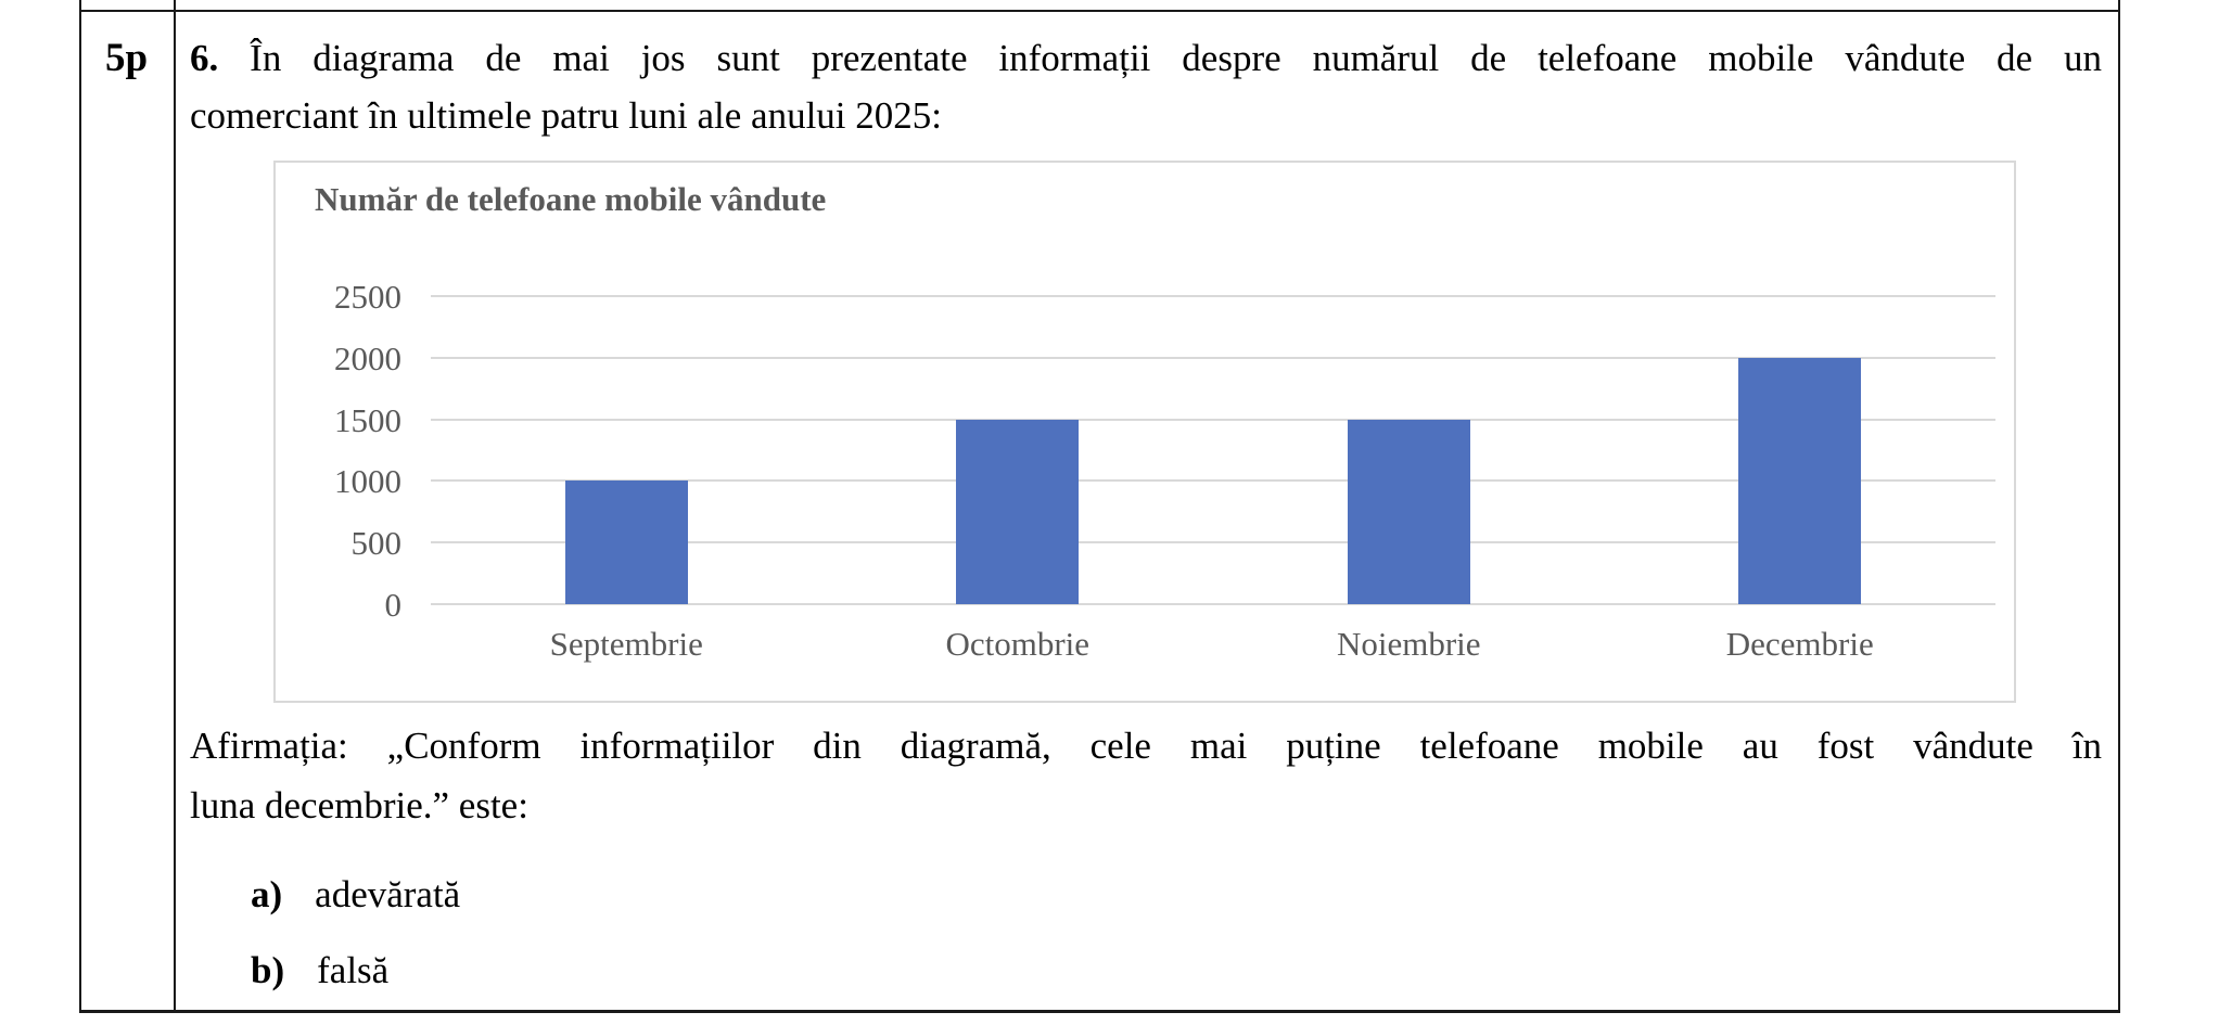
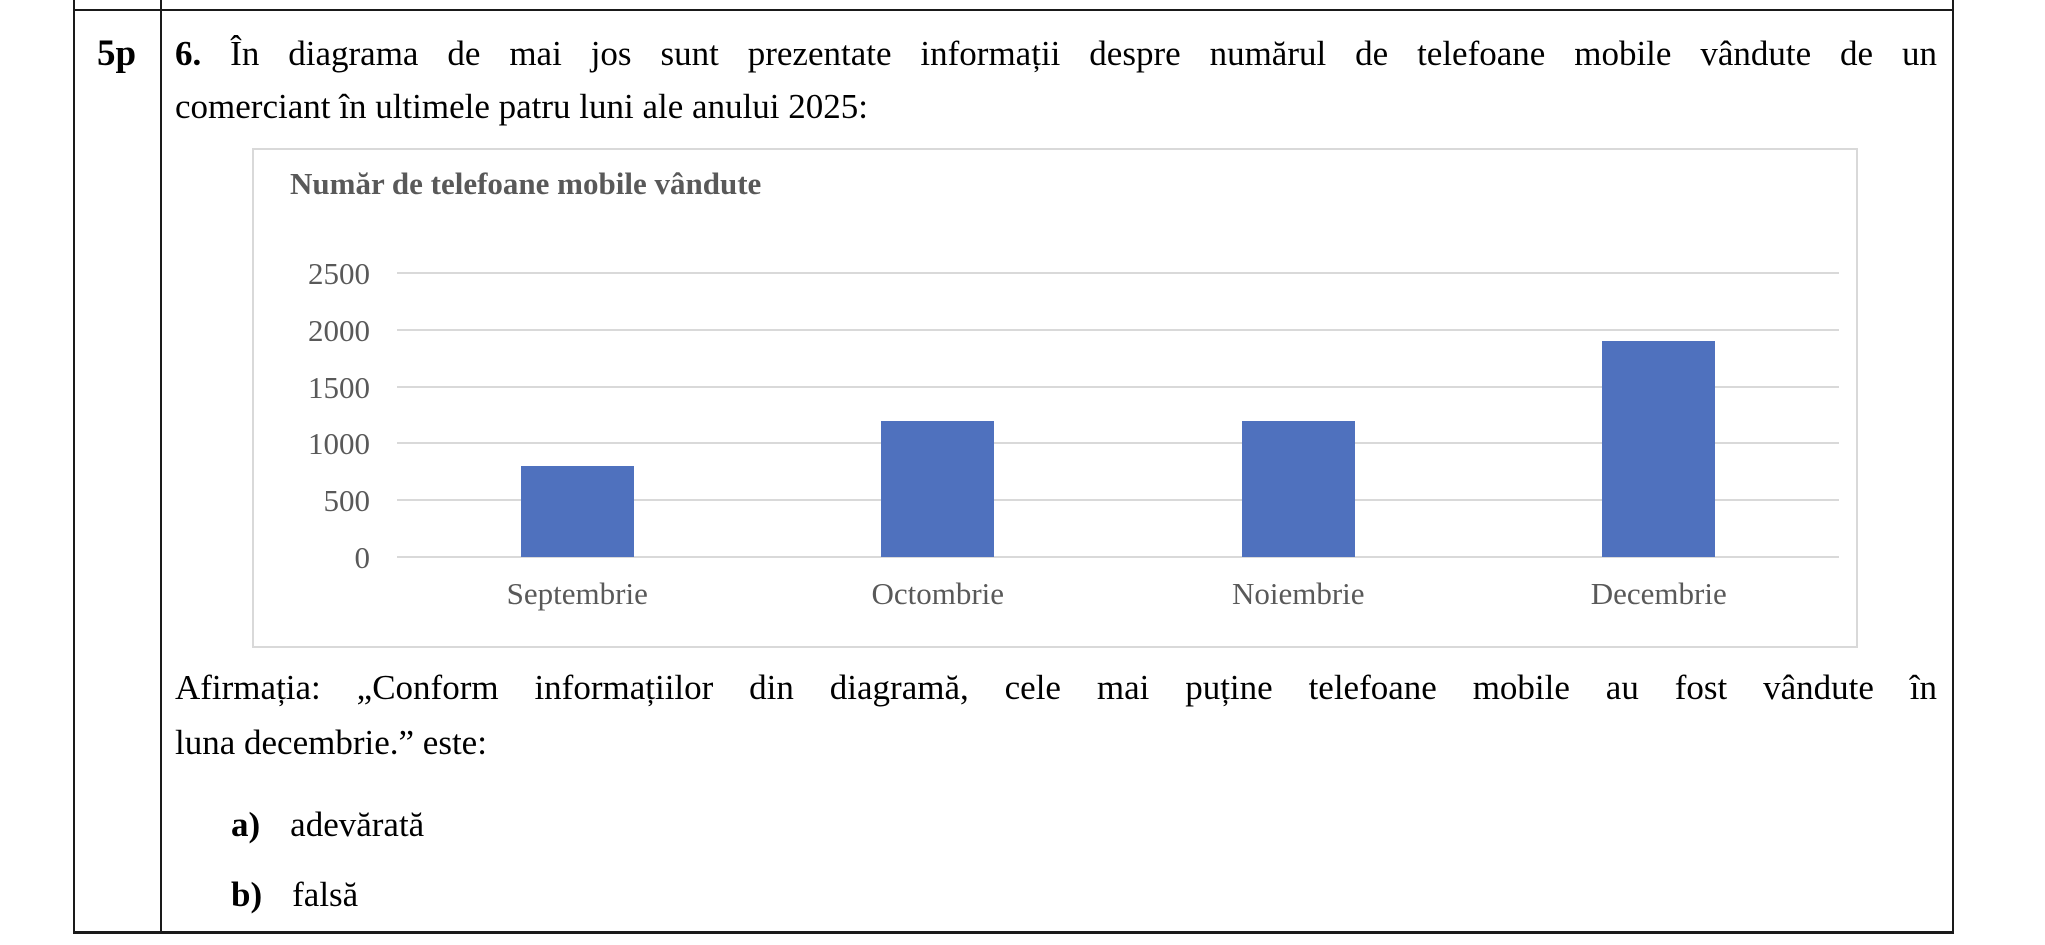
Septembrie: 1000 -> 800
Octombrie: 1500 -> 1200
Noiembrie: 1500 -> 1200
Decembrie: 2000 -> 1900
